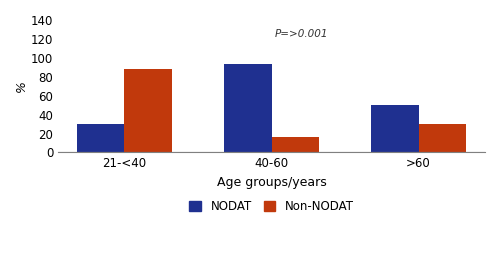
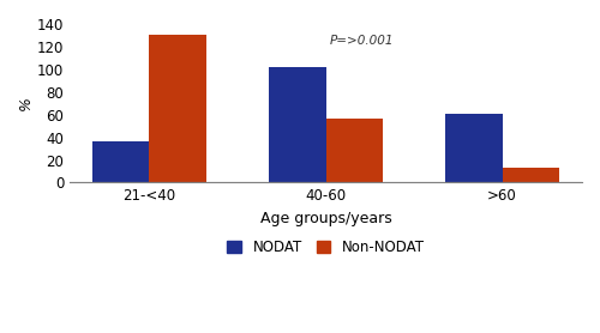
NODAT/21-<40: 30 -> 36
Non-NODAT/21-<40: 88 -> 130
NODAT/40-60: 94 -> 102
Non-NODAT/40-60: 16 -> 56
NODAT/>60: 50 -> 61
Non-NODAT/>60: 30 -> 13
